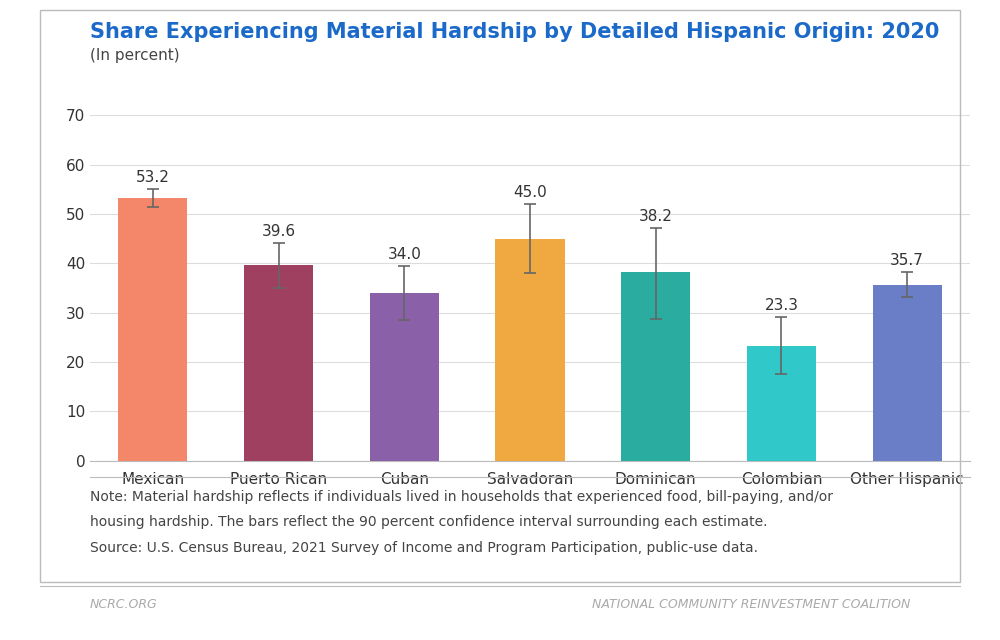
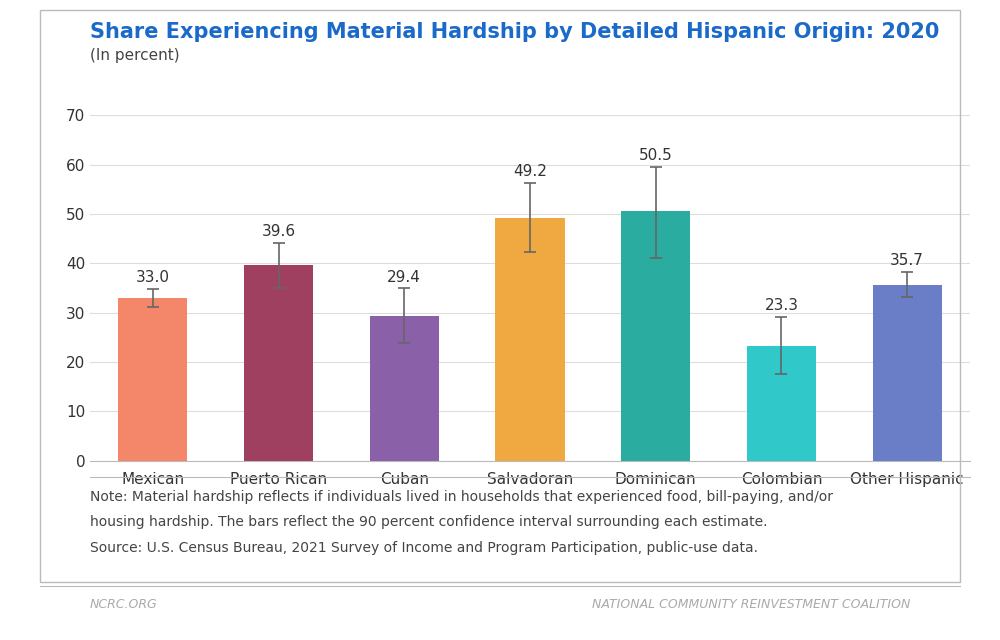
Mexican: 53.2 -> 33.0
Cuban: 34.0 -> 29.4
Salvadoran: 45.0 -> 49.2
Dominican: 38.2 -> 50.5
